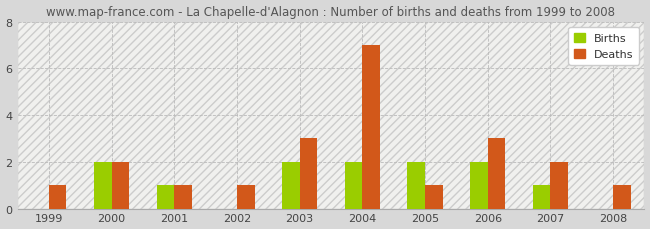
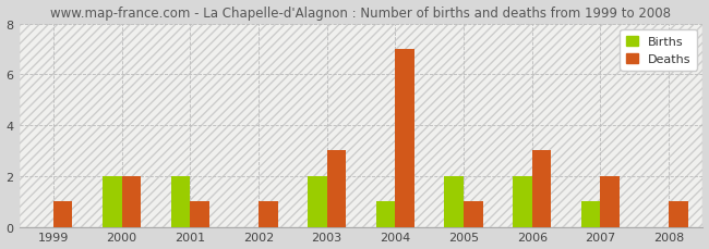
Births/2001: 1 -> 2
Births/2004: 2 -> 1
